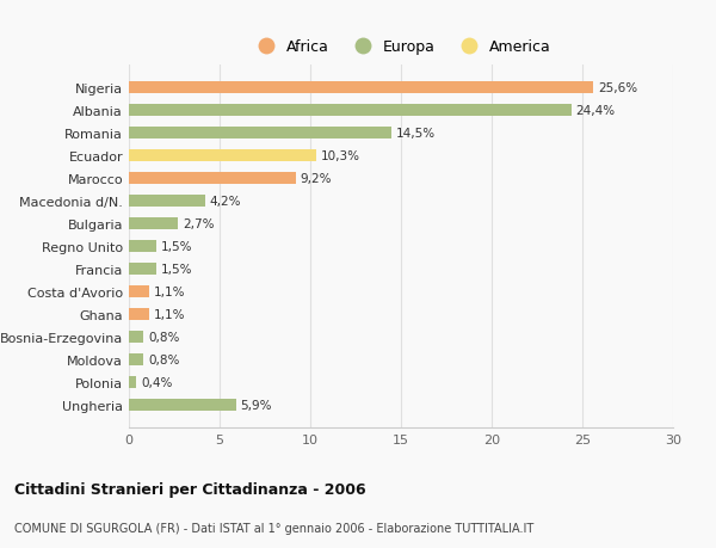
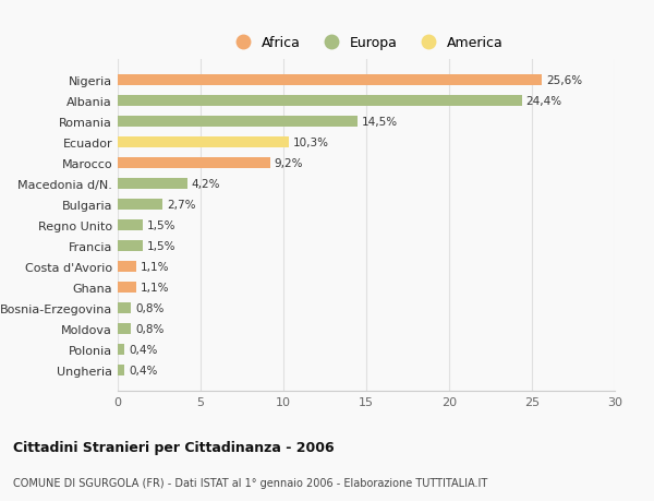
Ungheria: 5,9% -> 0,4%
